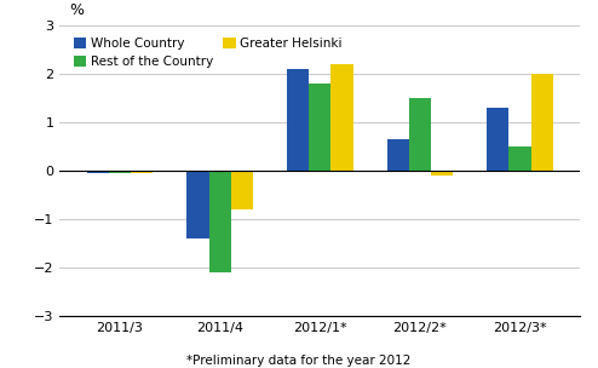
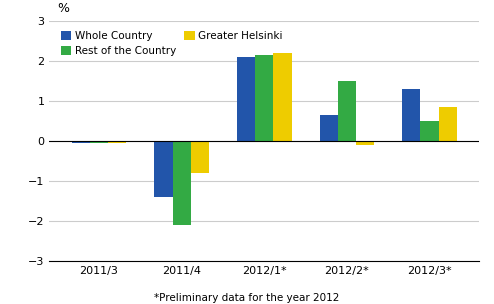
Rest of the Country/2012/1*: 1.80 -> 2.15
Greater Helsinki/2012/3*: 2.00 -> 0.85
